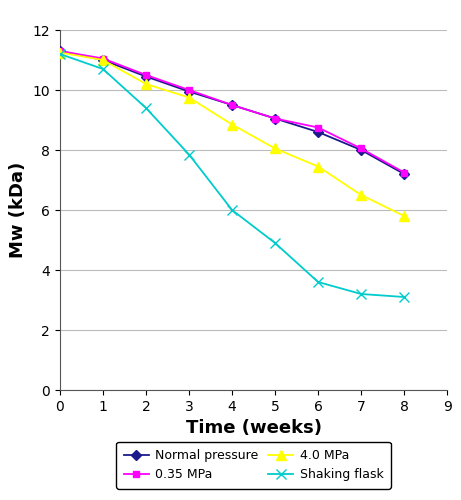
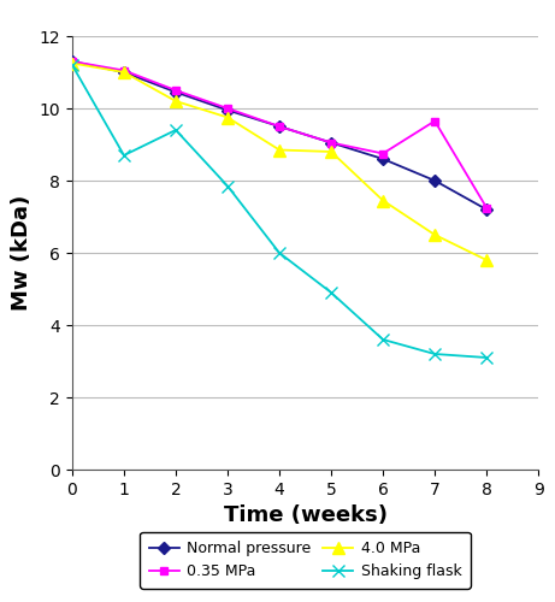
Shaking flask/1: 10.70 -> 8.70
4.0 MPa/5: 8.05 -> 8.80
0.35 MPa/7: 8.05 -> 9.65
